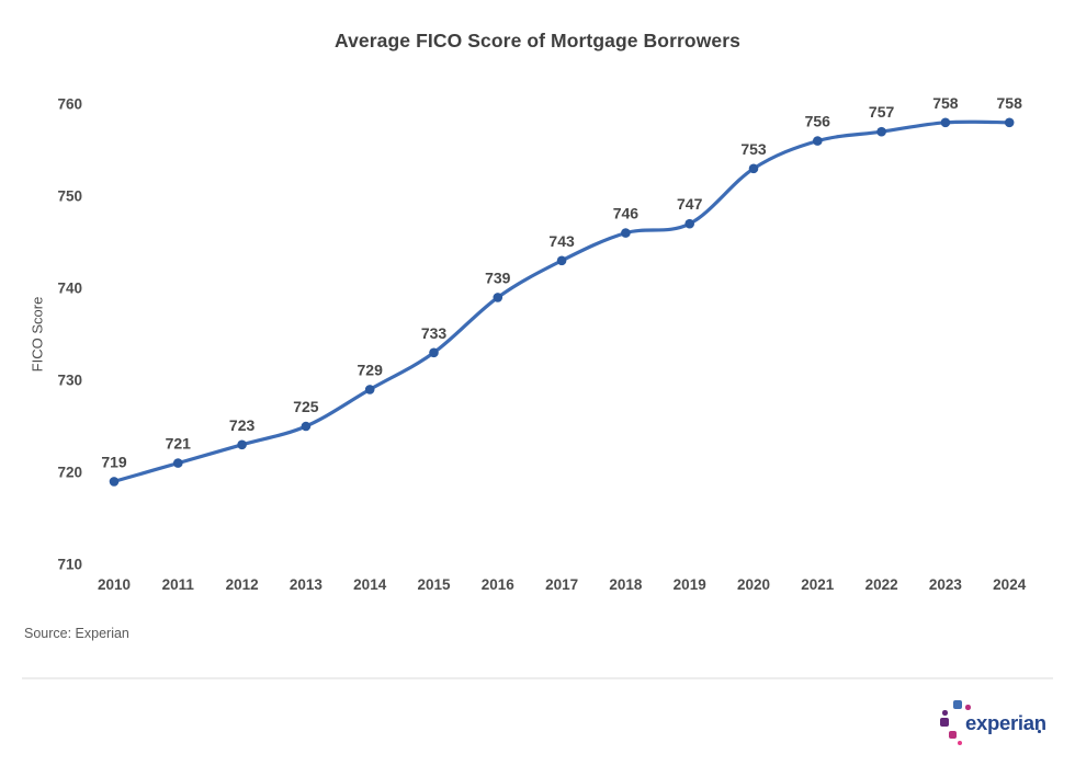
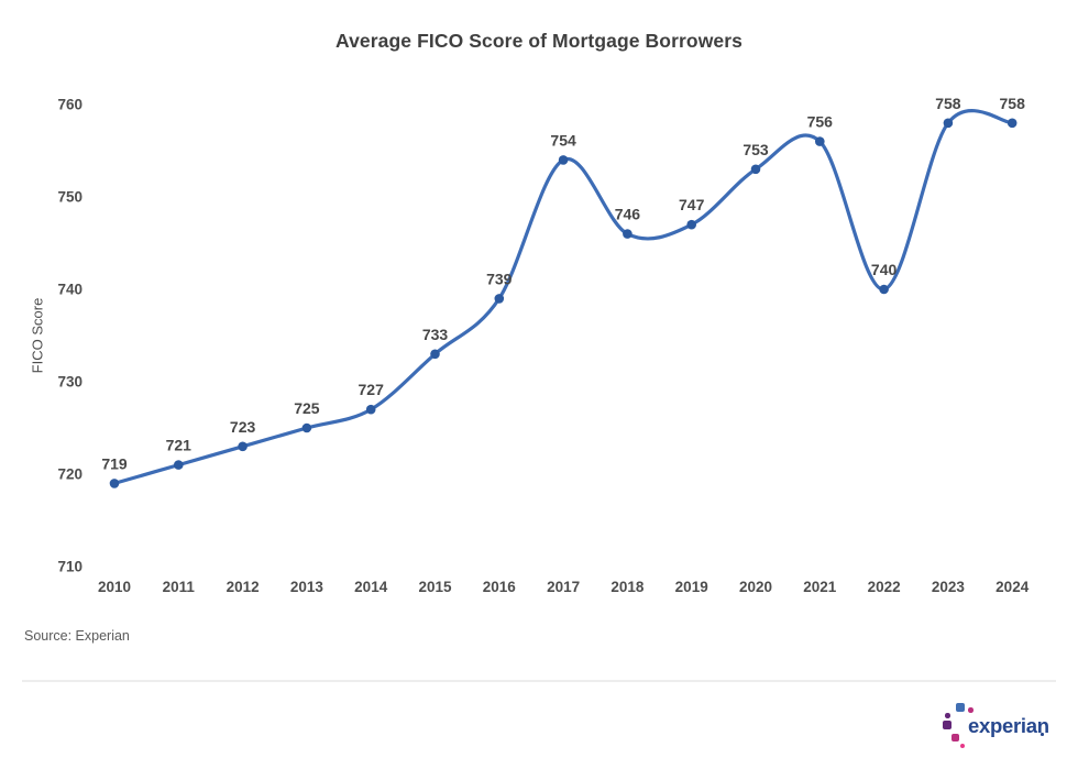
2014: 729 -> 727
2017: 743 -> 754
2022: 757 -> 740
